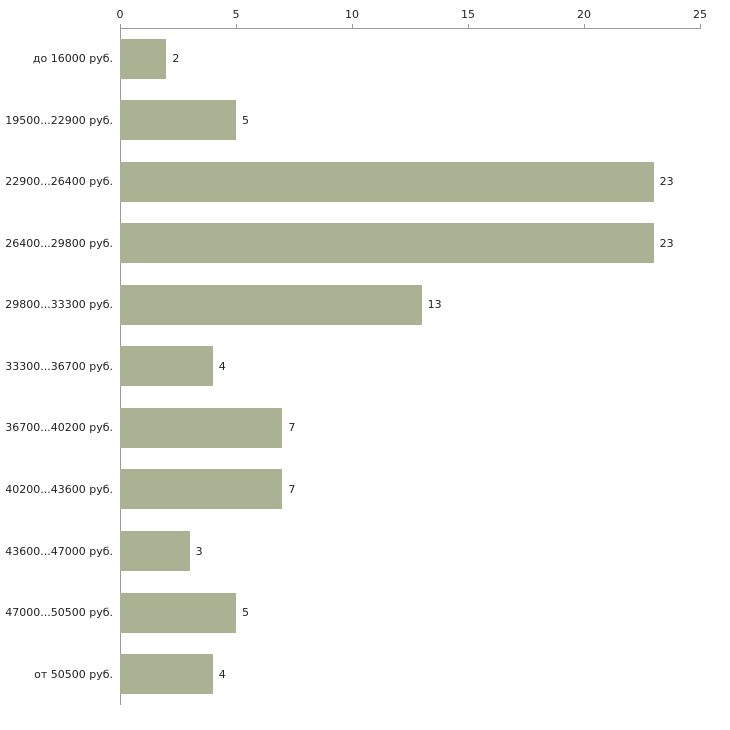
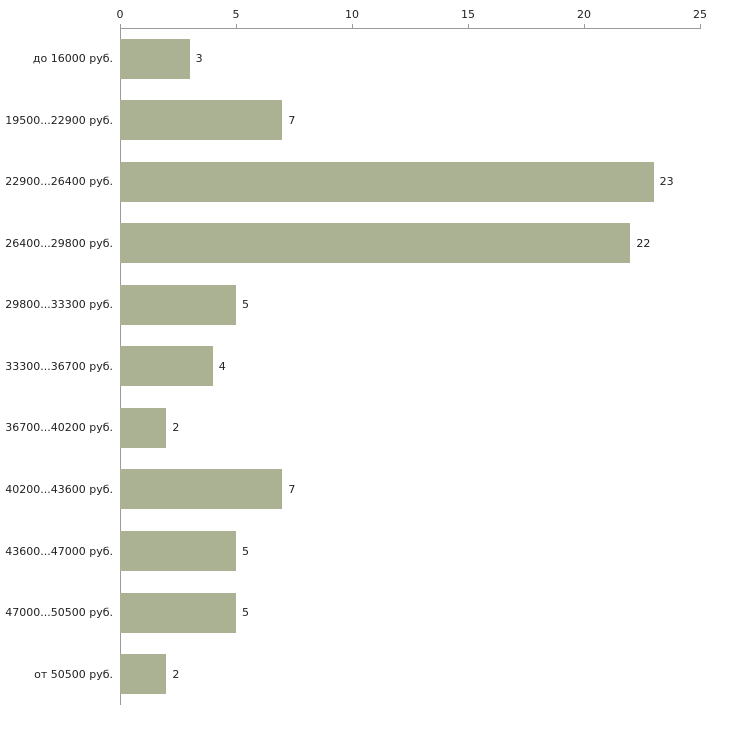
до 16000 руб.: 2 -> 3
19500...22900 руб.: 5 -> 7
26400...29800 руб.: 23 -> 22
29800...33300 руб.: 13 -> 5
36700...40200 руб.: 7 -> 2
43600...47000 руб.: 3 -> 5
от 50500 руб.: 4 -> 2
